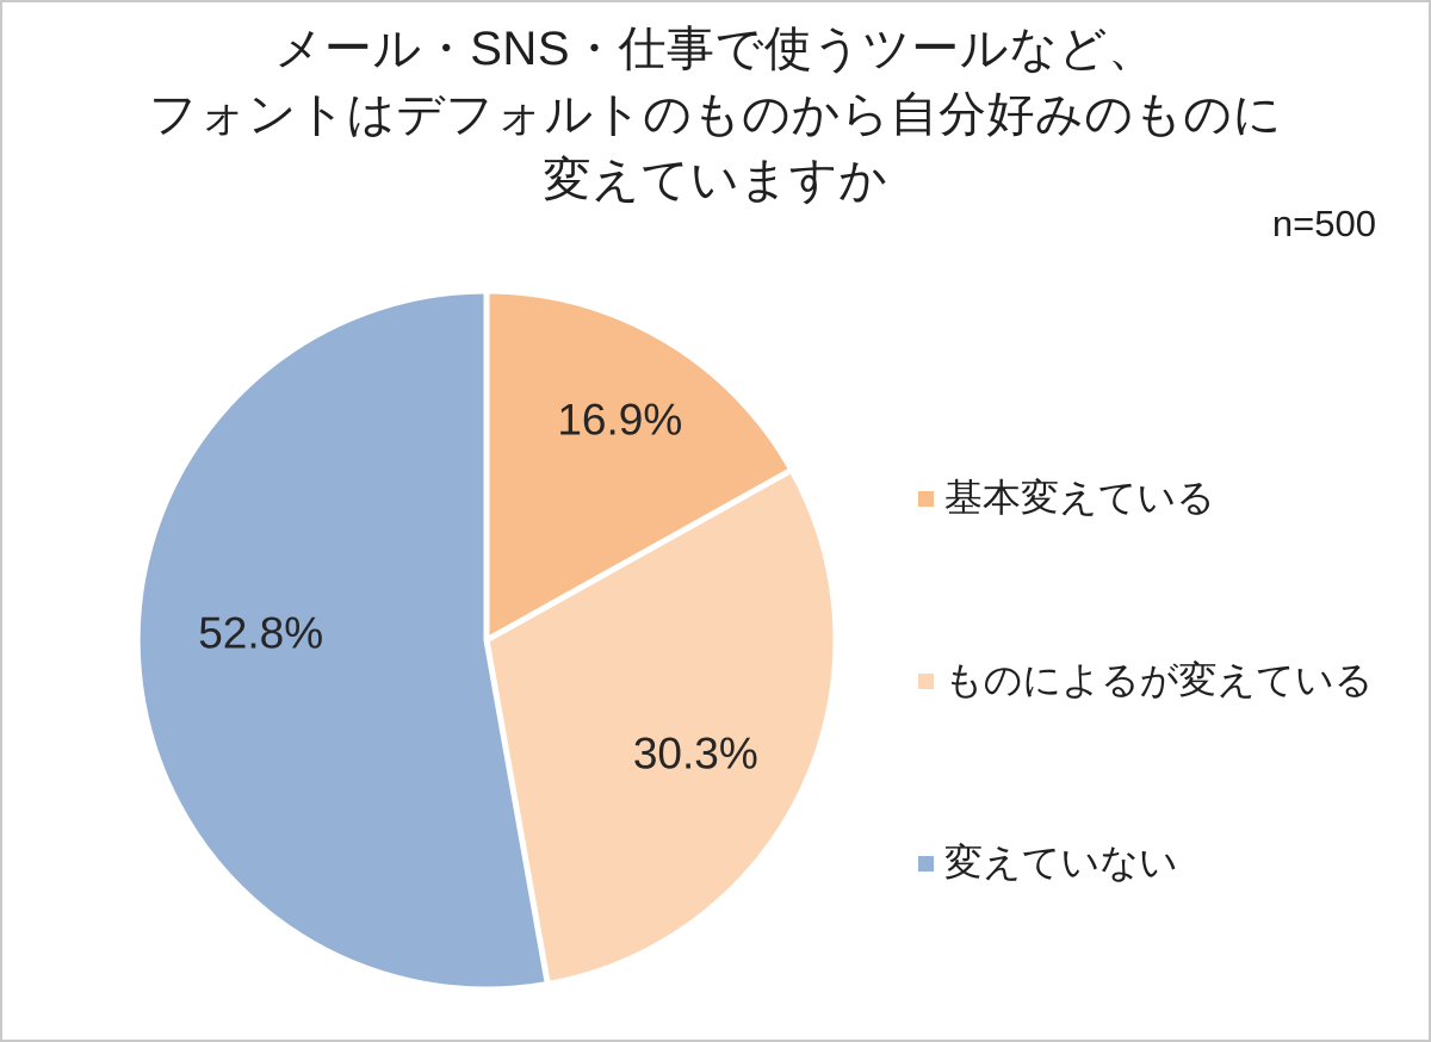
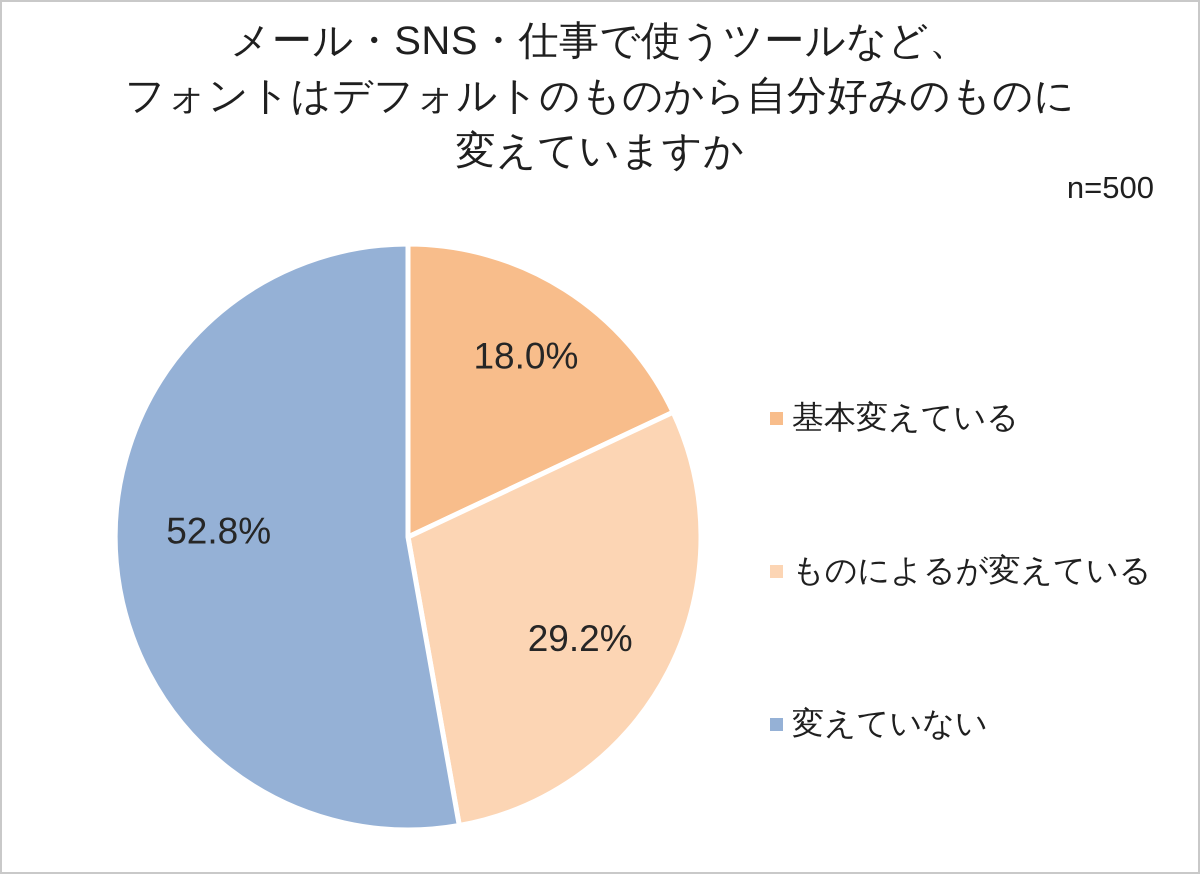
基本変えている: 16.9% -> 18.0%
ものによるが変えている: 30.3% -> 29.2%
